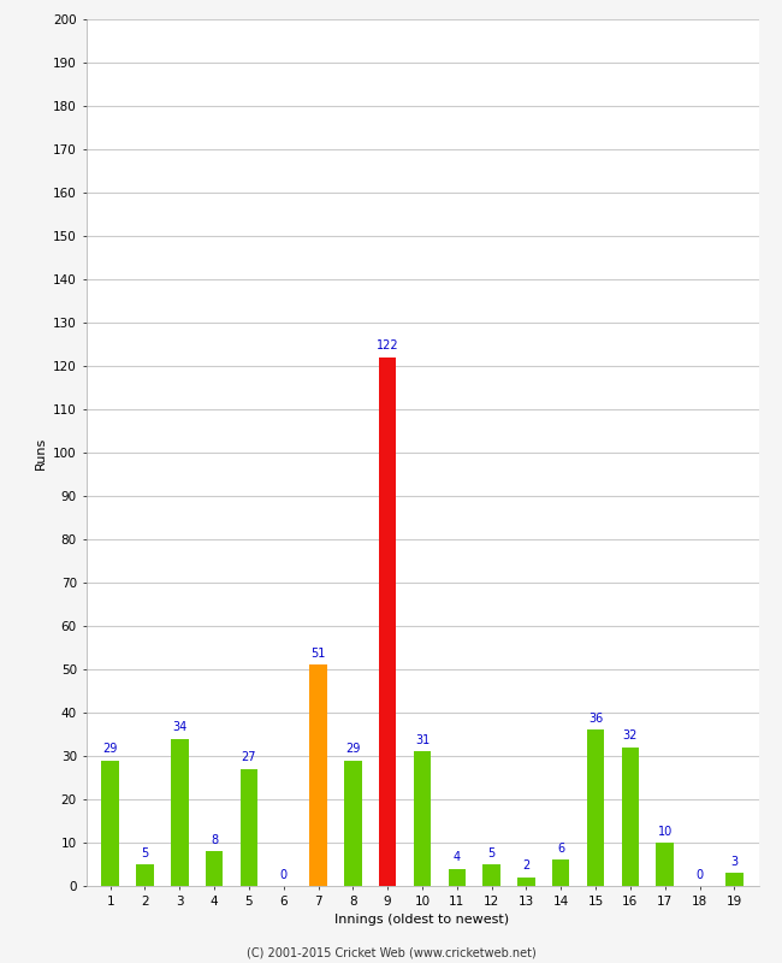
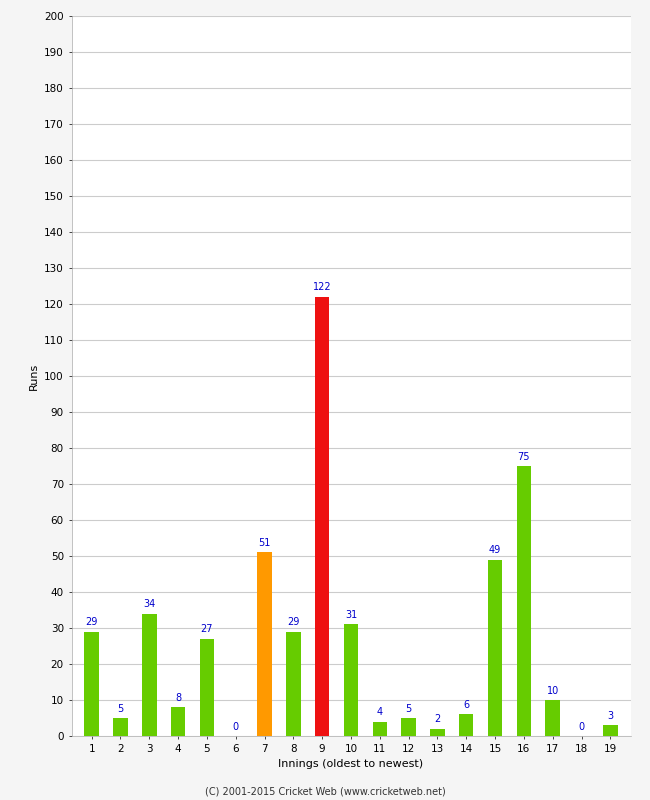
15: 36 -> 49
16: 32 -> 75
